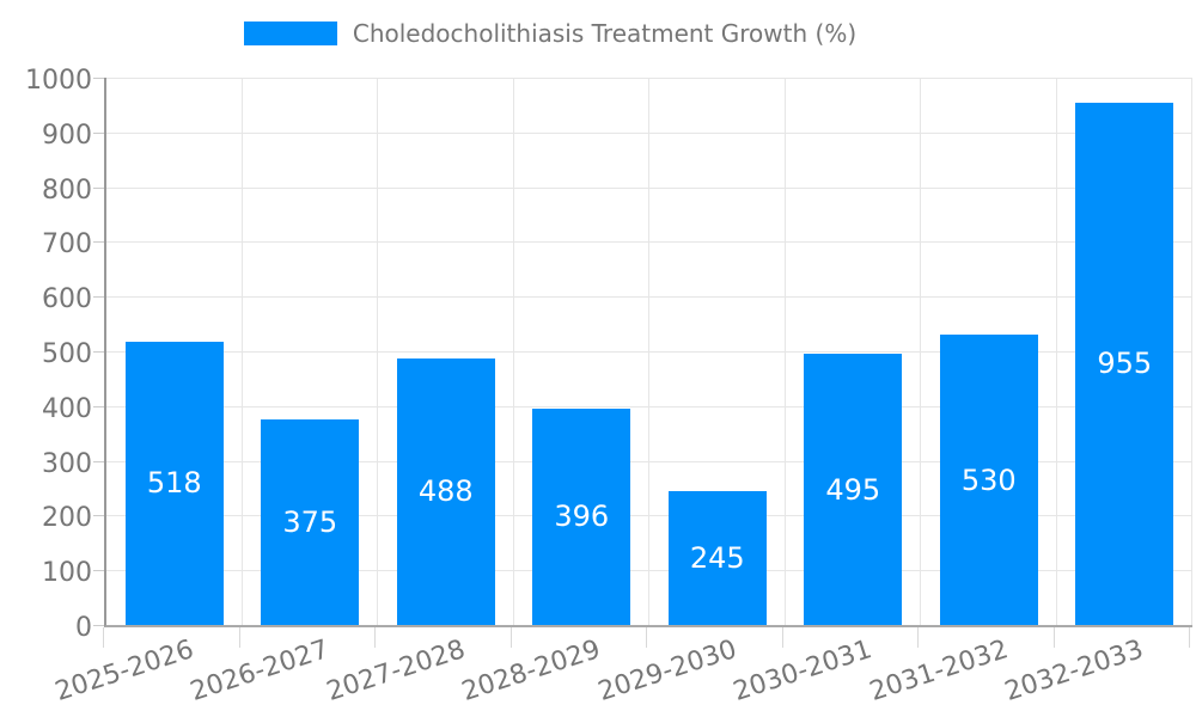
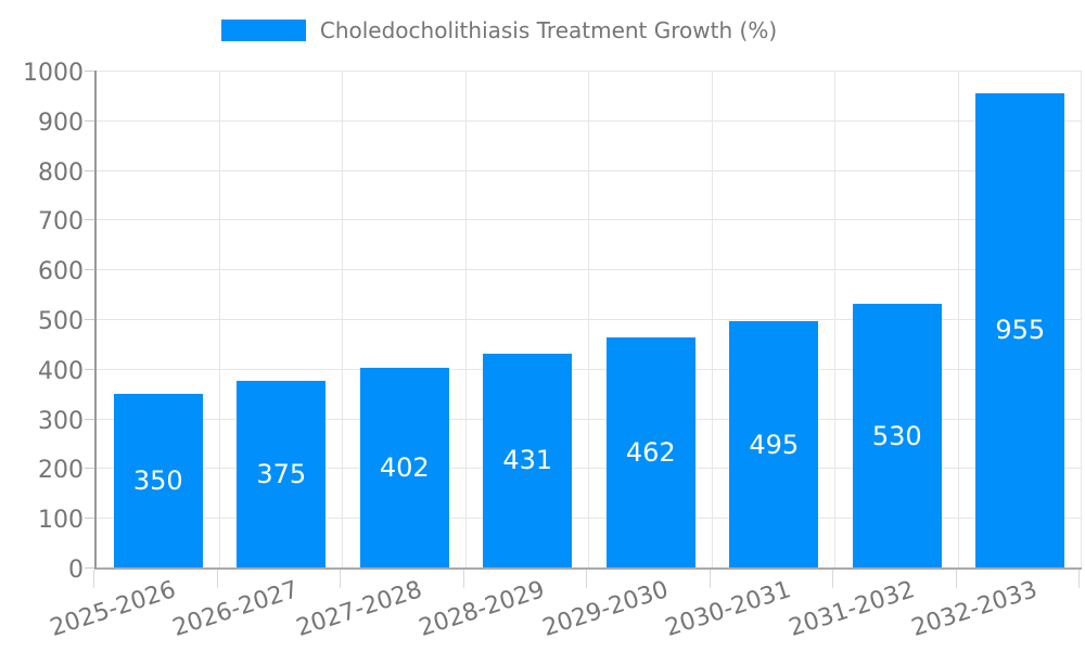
2025-2026: 518 -> 350
2027-2028: 488 -> 402
2028-2029: 396 -> 431
2029-2030: 245 -> 462
